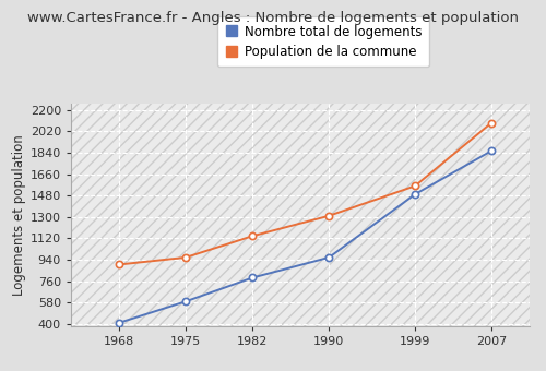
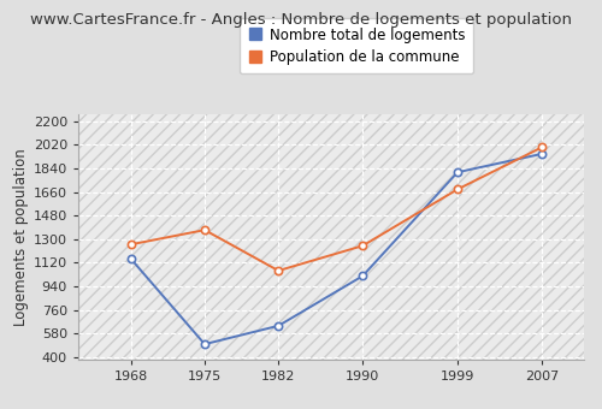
Nombre total de logements/1968: 410 -> 1150
Population de la commune/1968: 900 -> 1260
Nombre total de logements/1975: 590 -> 500
Population de la commune/1975: 960 -> 1370
Nombre total de logements/1982: 790 -> 640
Population de la commune/1982: 1140 -> 1060
Nombre total de logements/1990: 960 -> 1020
Population de la commune/1990: 1310 -> 1250
Nombre total de logements/1999: 1490 -> 1810
Population de la commune/1999: 1560 -> 1680
Nombre total de logements/2007: 1860 -> 1950
Population de la commune/2007: 2090 -> 2000
